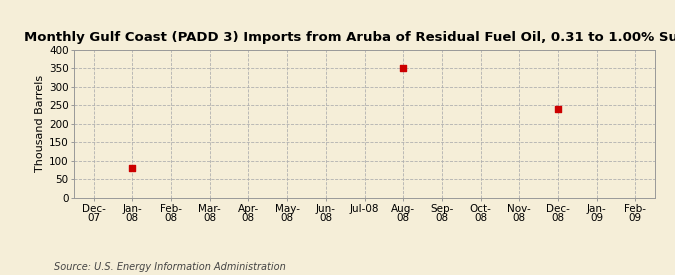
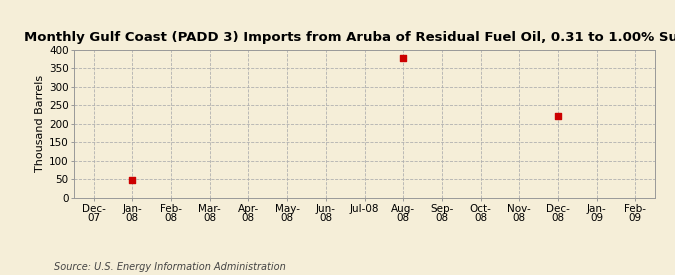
Jan- 08: 80 -> 48
Aug- 08: 350 -> 376
Dec- 08: 240 -> 222
